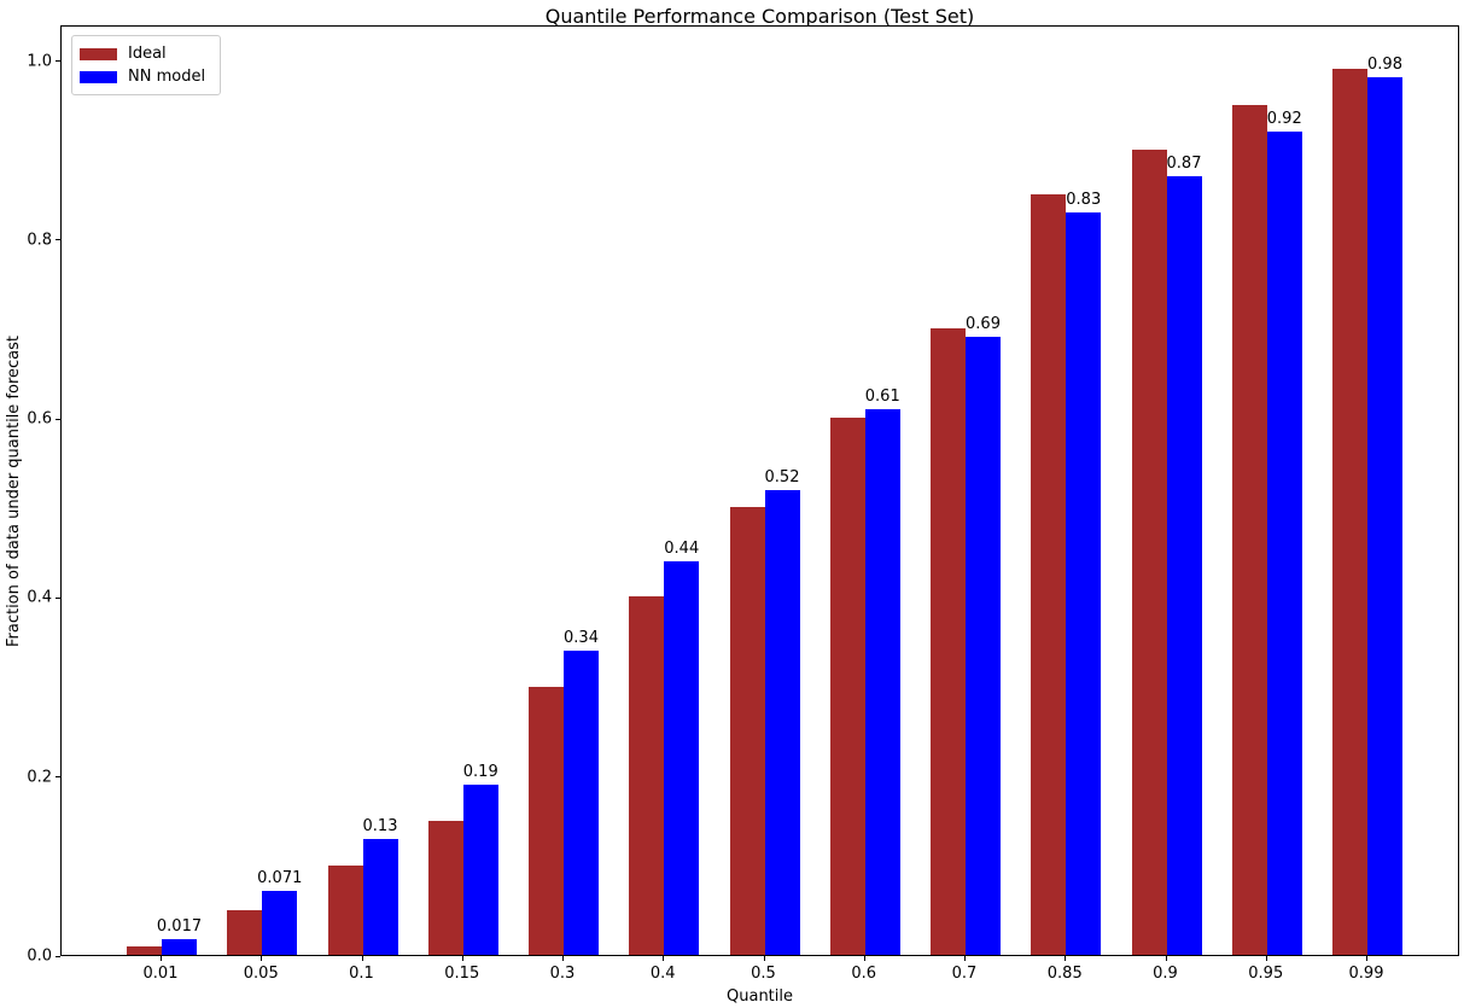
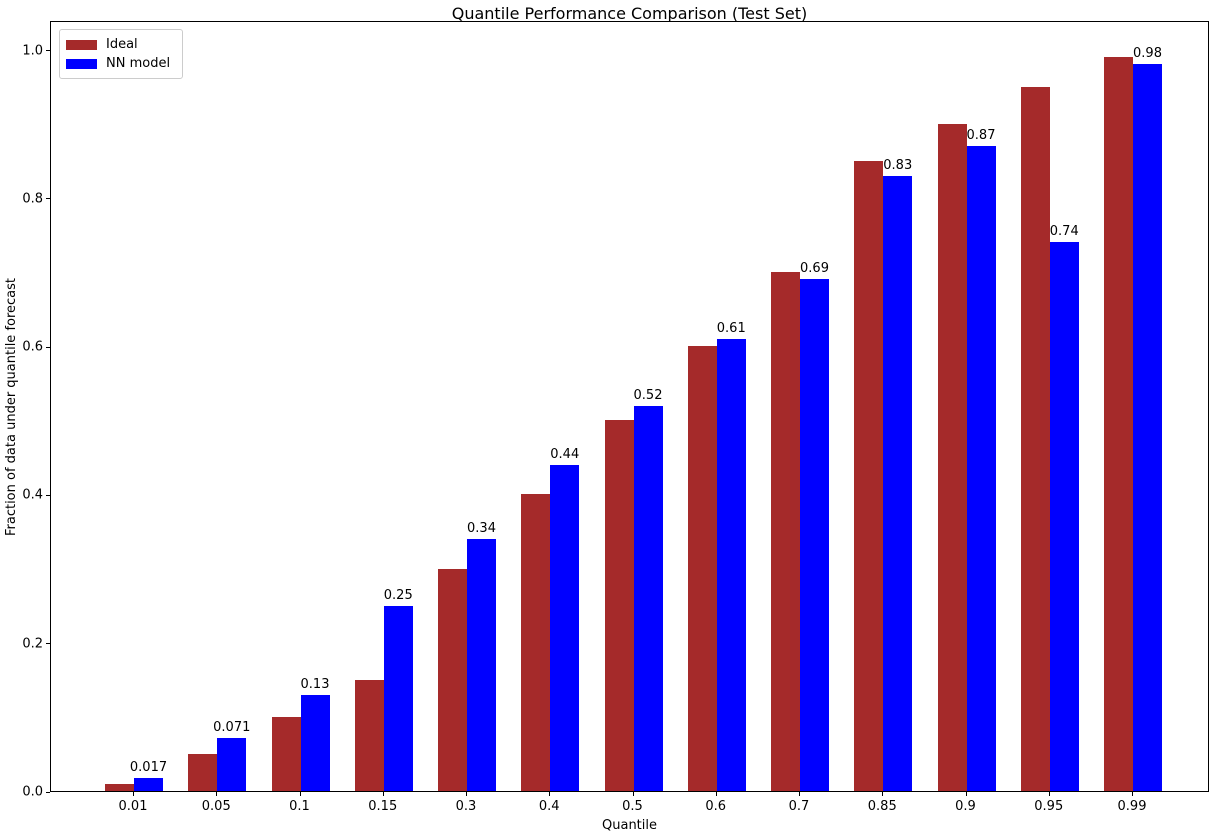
NN model/0.15: 0.19 -> 0.25
NN model/0.95: 0.92 -> 0.74
